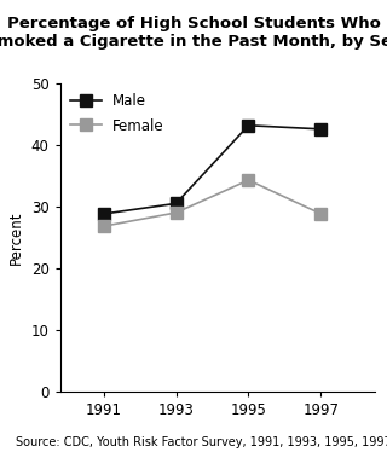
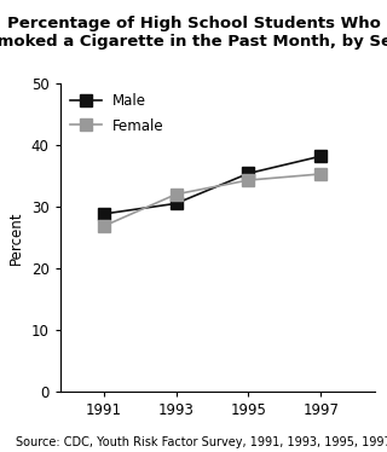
Female/1993: 29.0 -> 32.0
Male/1995: 43.2 -> 35.4
Male/1997: 42.6 -> 38.2
Female/1997: 28.8 -> 35.3
